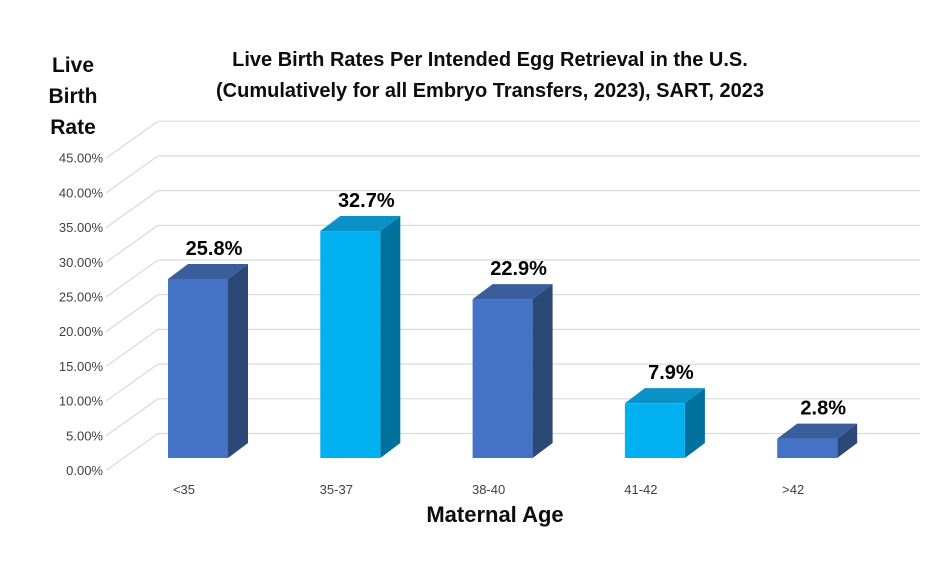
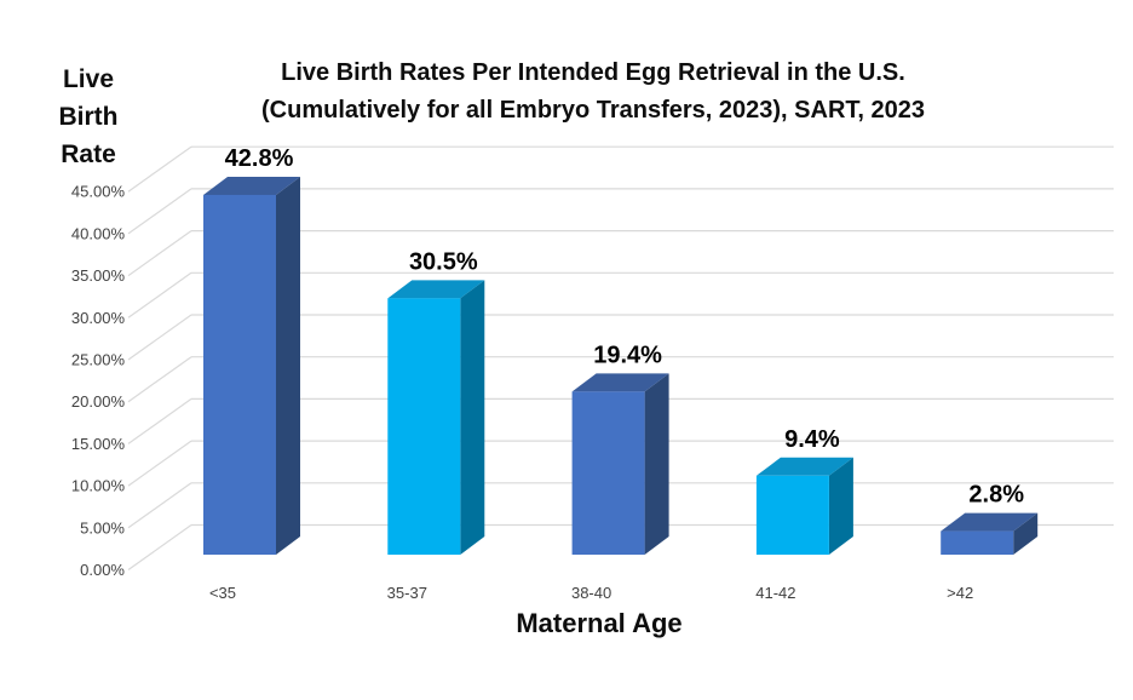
<35: 25.8% -> 42.8%
35-37: 32.7% -> 30.5%
38-40: 22.9% -> 19.4%
41-42: 7.9% -> 9.4%
